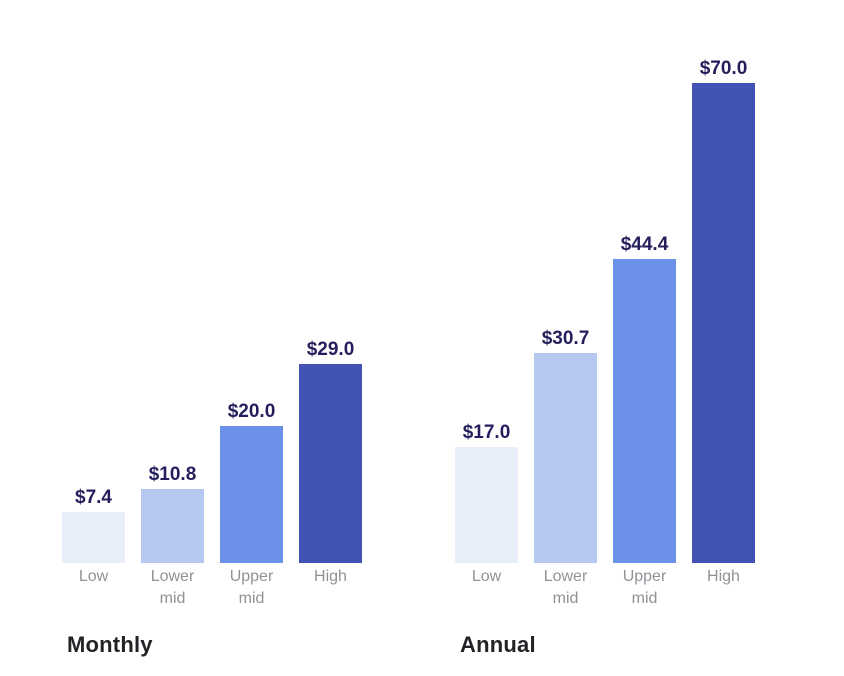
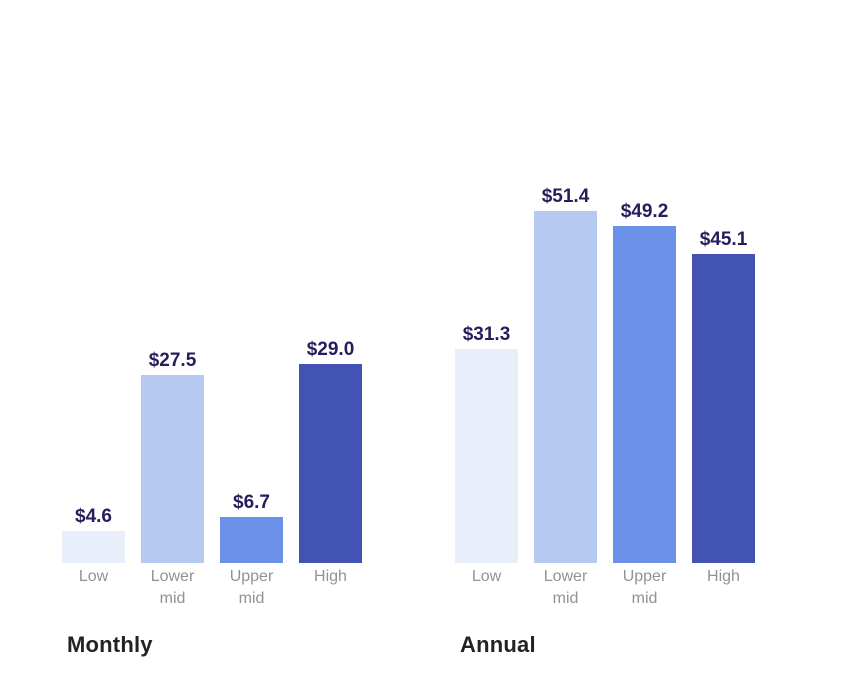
Monthly/Low: $7.4 -> $4.6
Monthly/Lower mid: $10.8 -> $27.5
Monthly/Upper mid: $20.0 -> $6.7
Annual/Low: $17.0 -> $31.3
Annual/Lower mid: $30.7 -> $51.4
Annual/Upper mid: $44.4 -> $49.2
Annual/High: $70.0 -> $45.1
